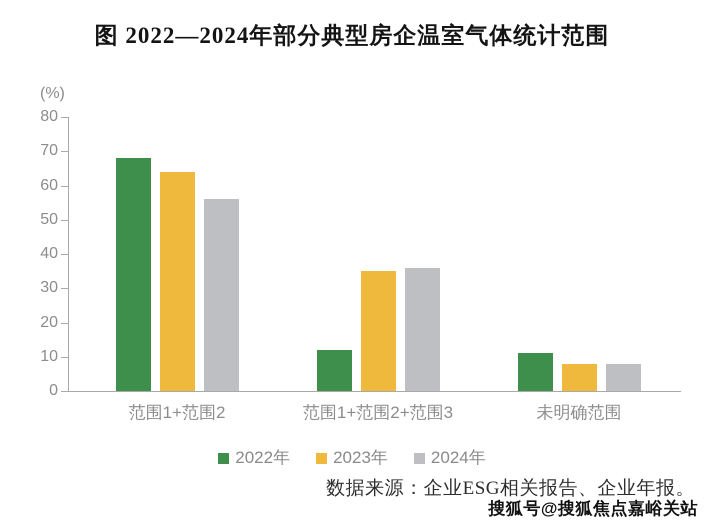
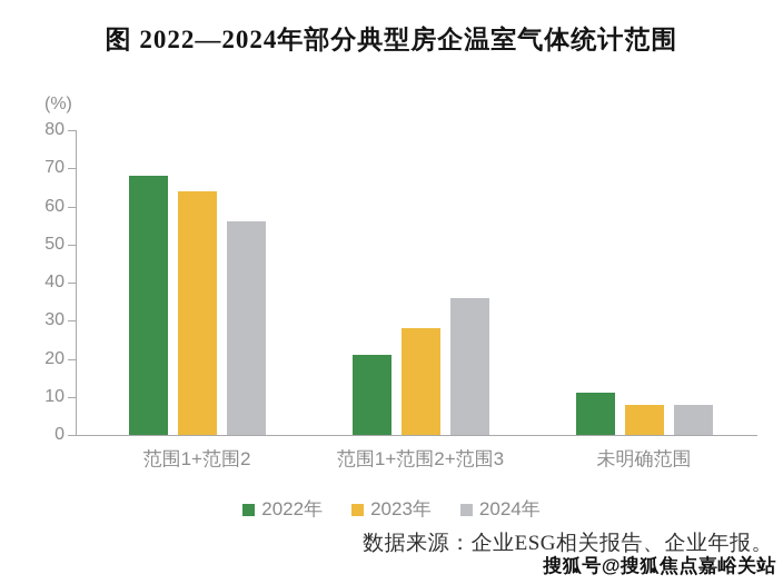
2022年/范围1+范围2+范围3: 12 -> 21
2023年/范围1+范围2+范围3: 35 -> 28
